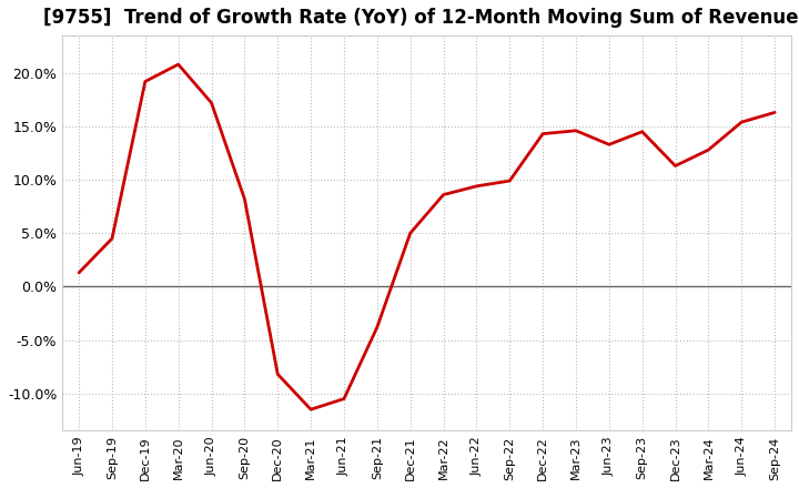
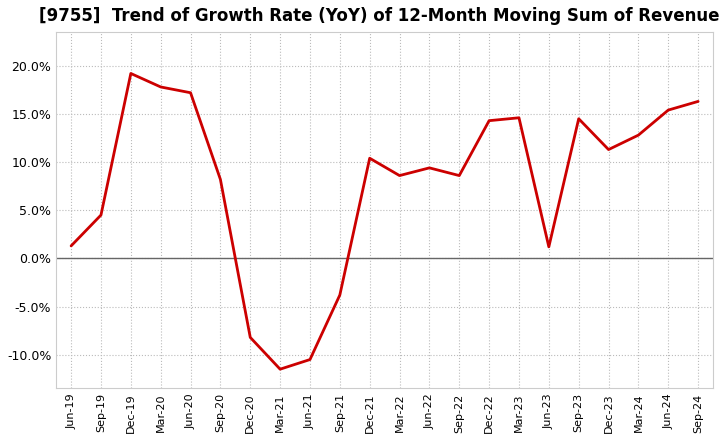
Mar-20: 20.8% -> 17.8%
Dec-21: 5.0% -> 10.4%
Sep-22: 9.9% -> 8.6%
Jun-23: 13.3% -> 1.2%
